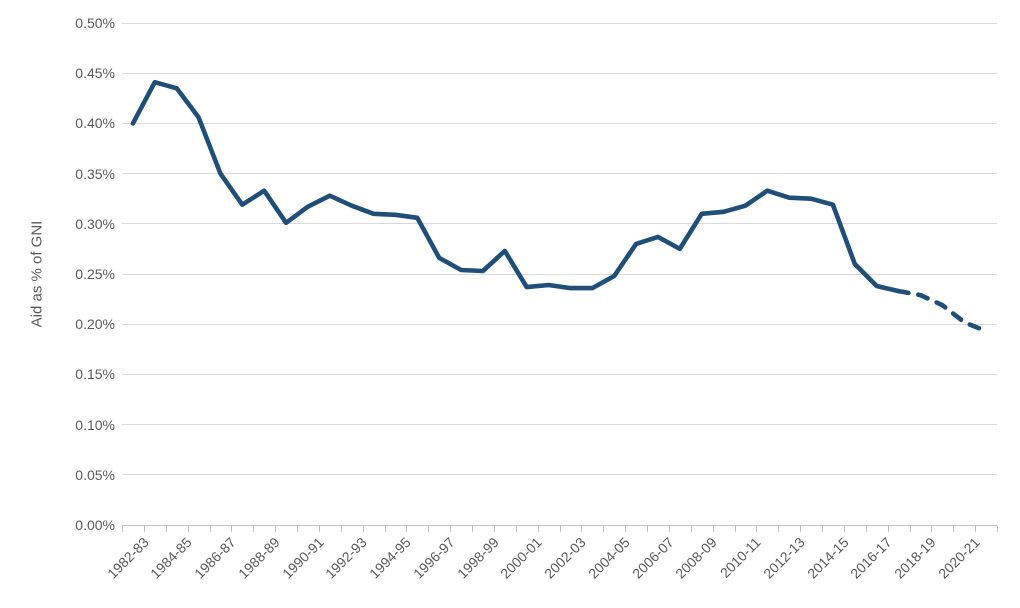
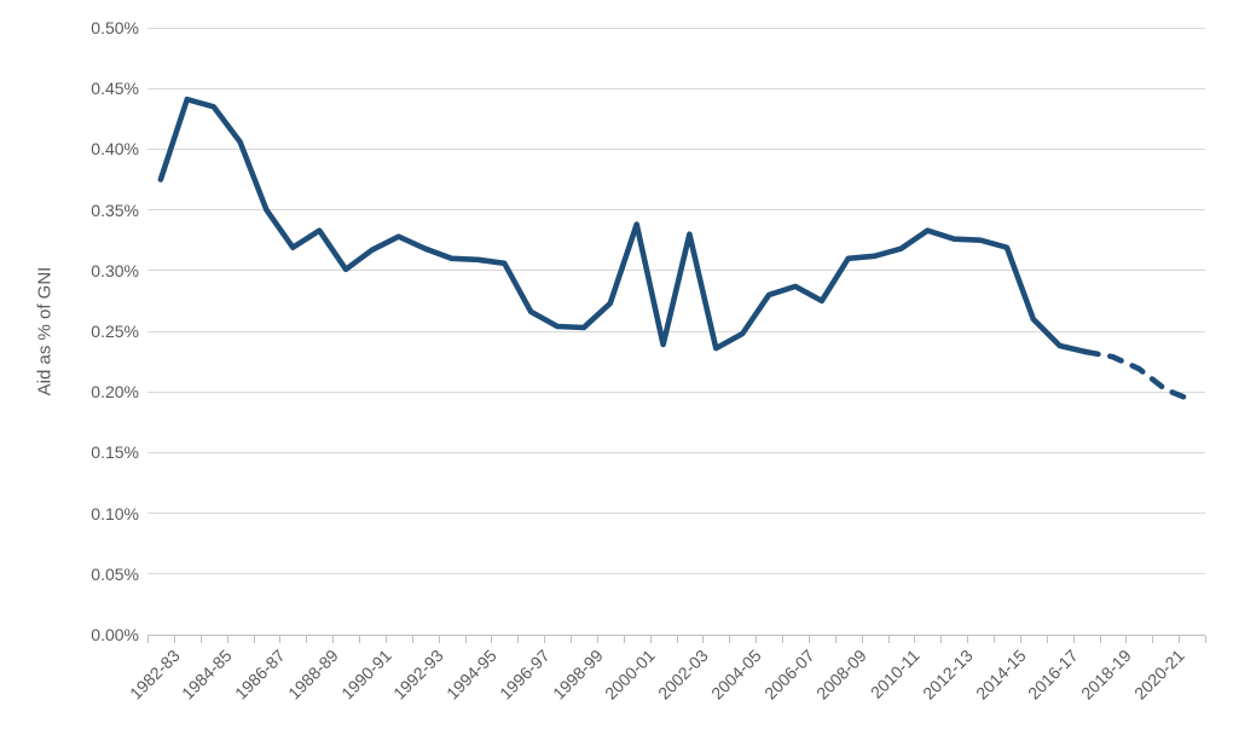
1982-83: 0.400% -> 0.375%
2000-01: 0.237% -> 0.338%
2002-03: 0.236% -> 0.330%
